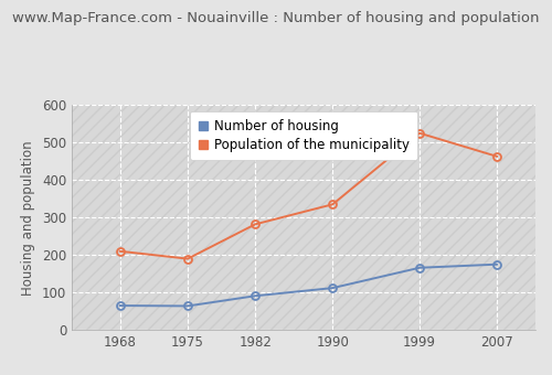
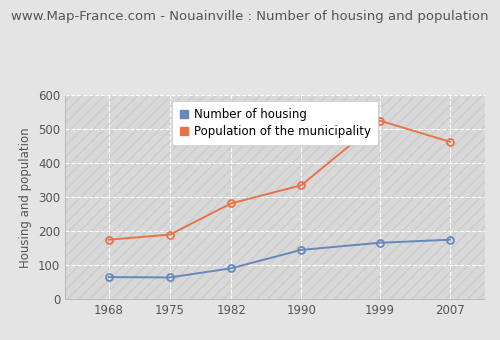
Population of the municipality/1968: 210 -> 175
Number of housing/1990: 112 -> 145
